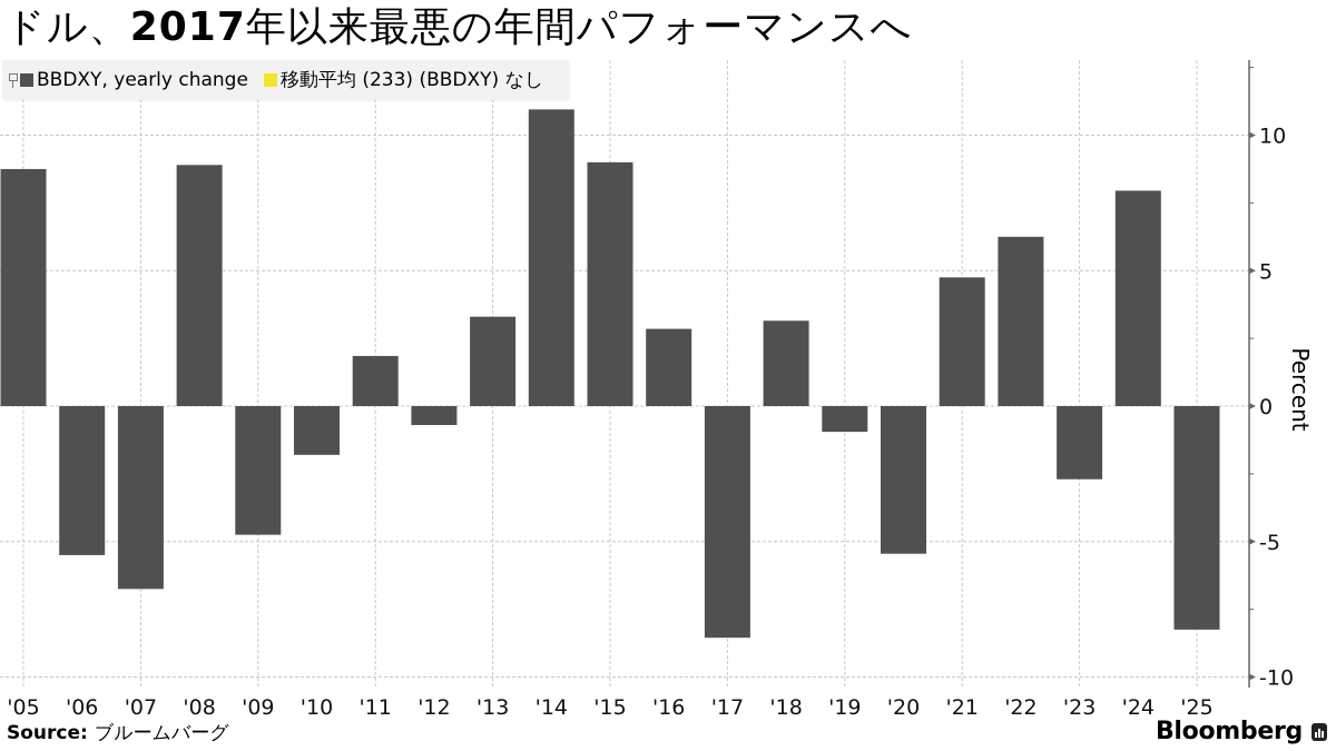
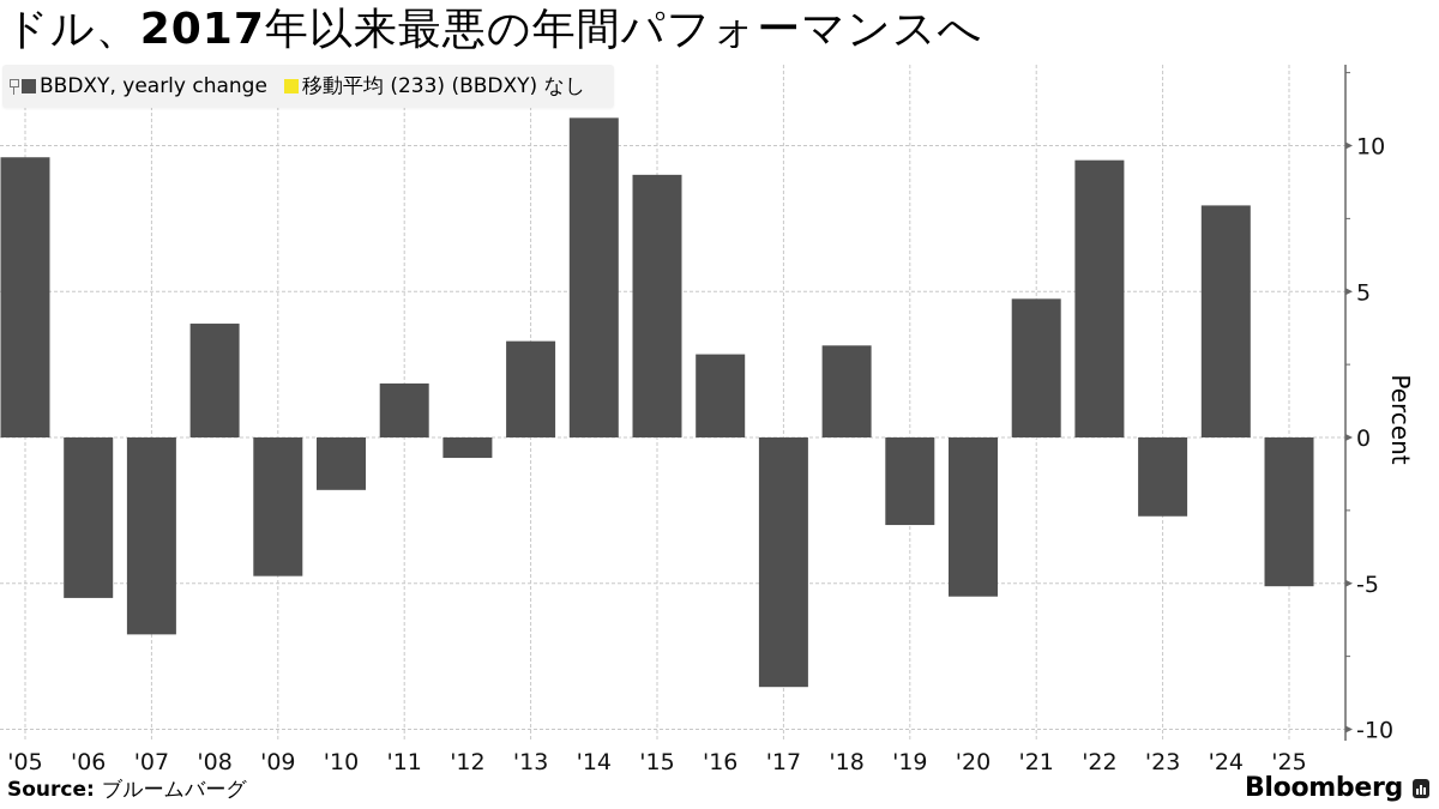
'05: 8.8 -> 9.6
'08: 8.9 -> 3.9
'19: -0.9 -> -3.0
'22: 6.2 -> 9.5
'25: -8.2 -> -5.1
